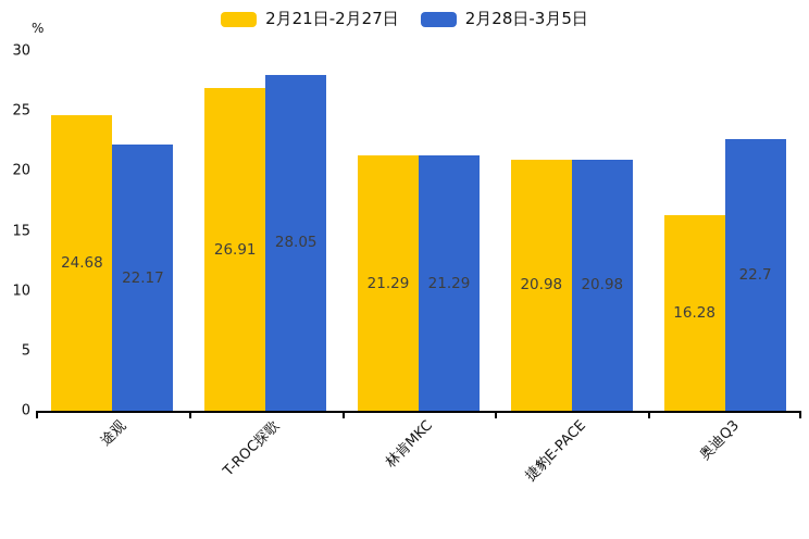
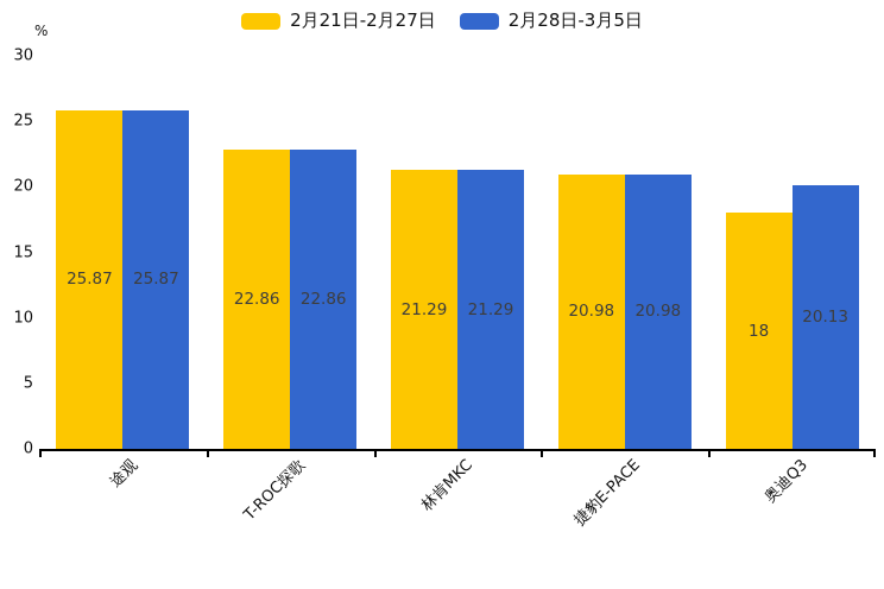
2月21日-2月27日/途观: 24.68 -> 25.87
2月28日-3月5日/途观: 22.17 -> 25.87
2月21日-2月27日/T-ROC探歌: 26.91 -> 22.86
2月28日-3月5日/T-ROC探歌: 28.05 -> 22.86
2月21日-2月27日/奥迪Q3: 16.28 -> 18
2月28日-3月5日/奥迪Q3: 22.7 -> 20.13
